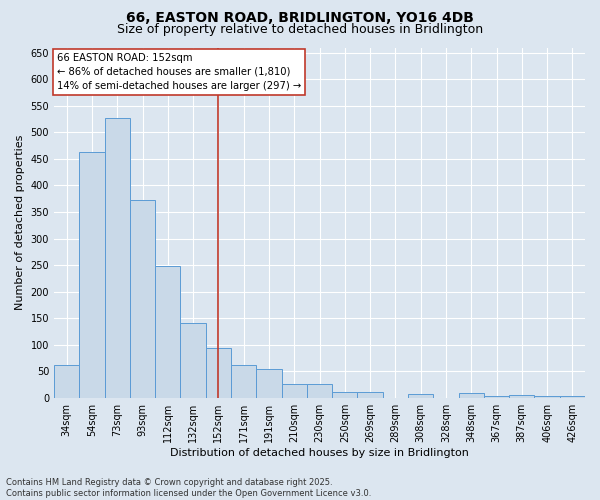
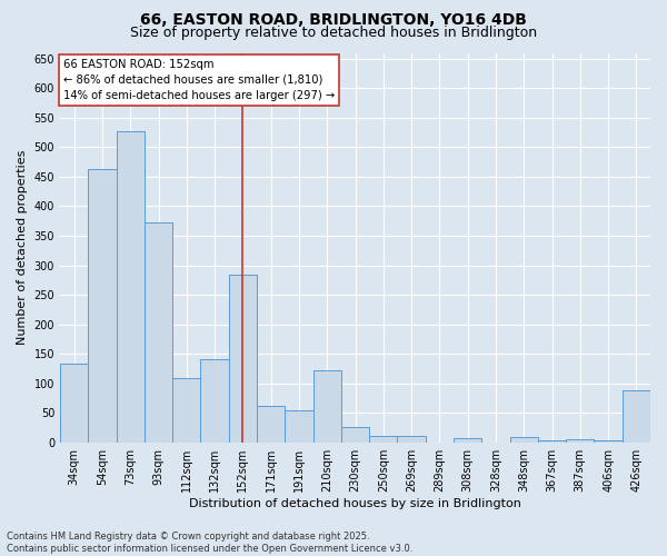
34sqm: 62 -> 134
112sqm: 248 -> 108
152sqm: 93 -> 284
210sqm: 25 -> 122
426sqm: 3 -> 88
